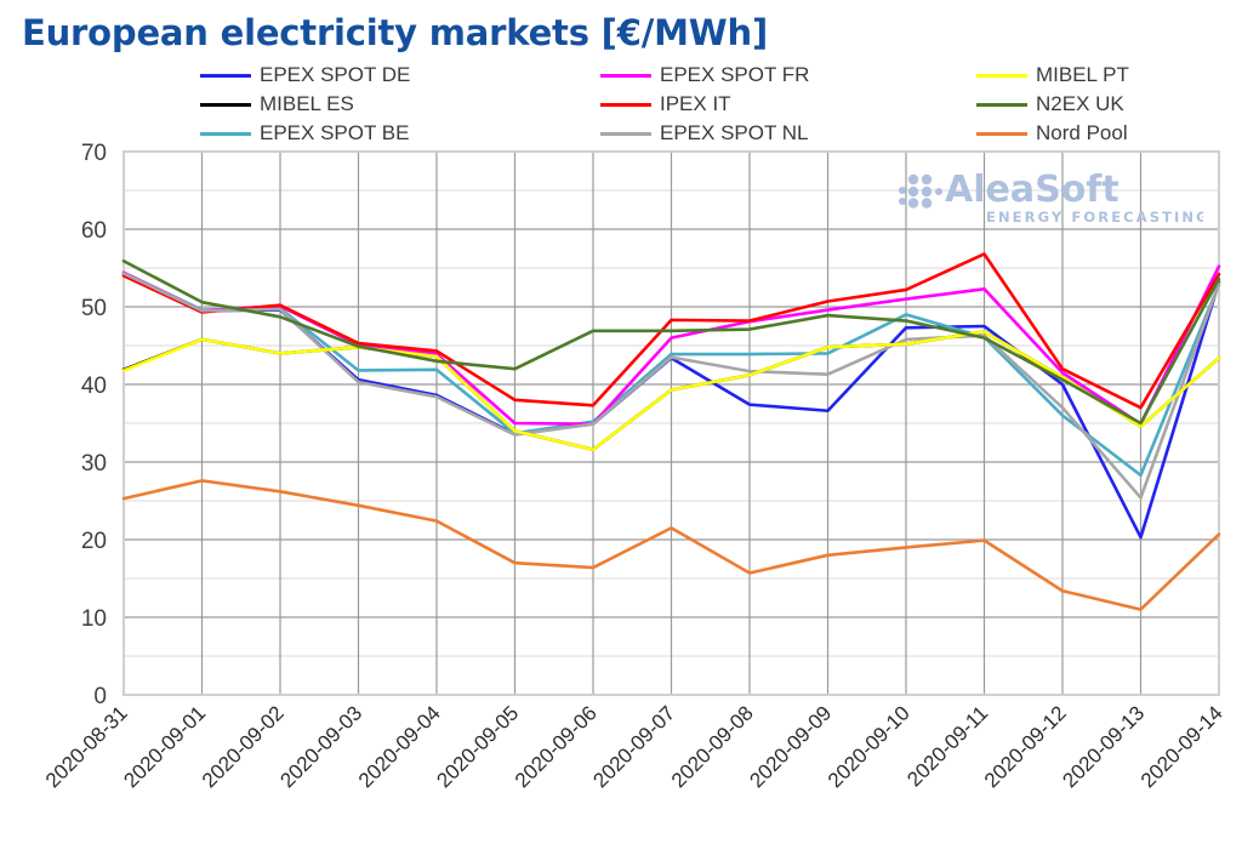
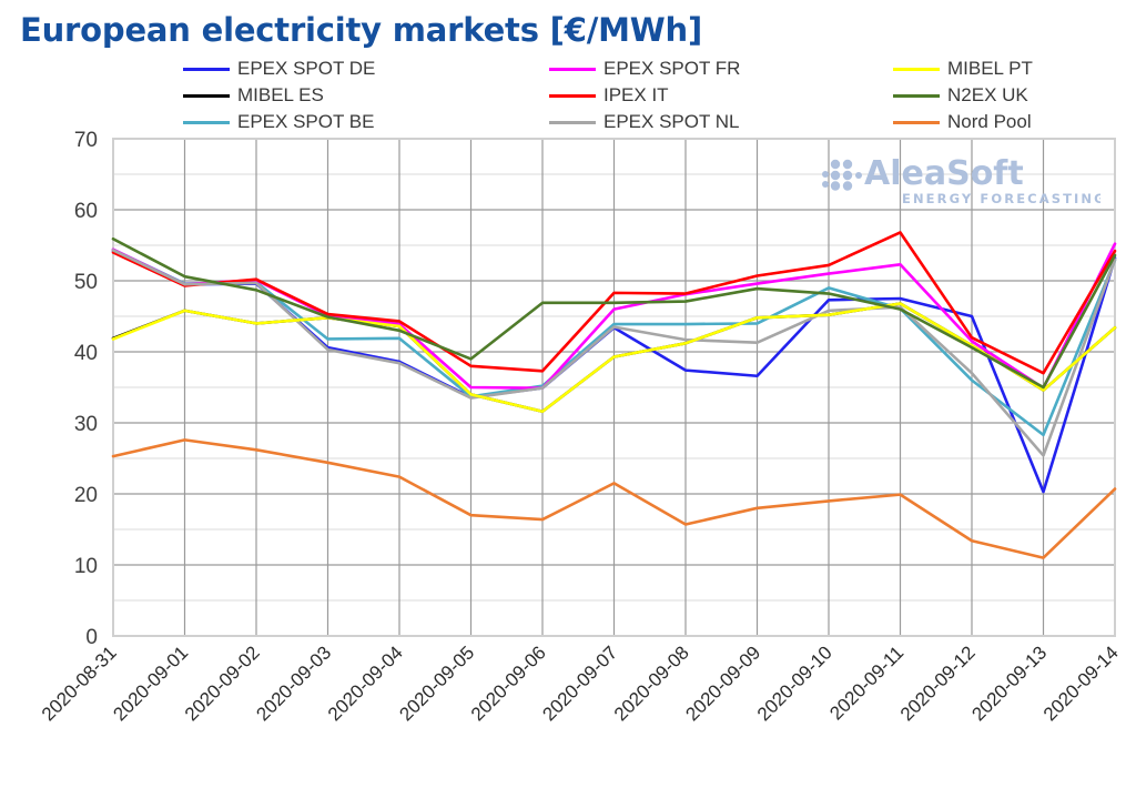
N2EX UK/2020-09-05: 42 -> 39
EPEX SPOT DE/2020-09-12: 40 -> 45
